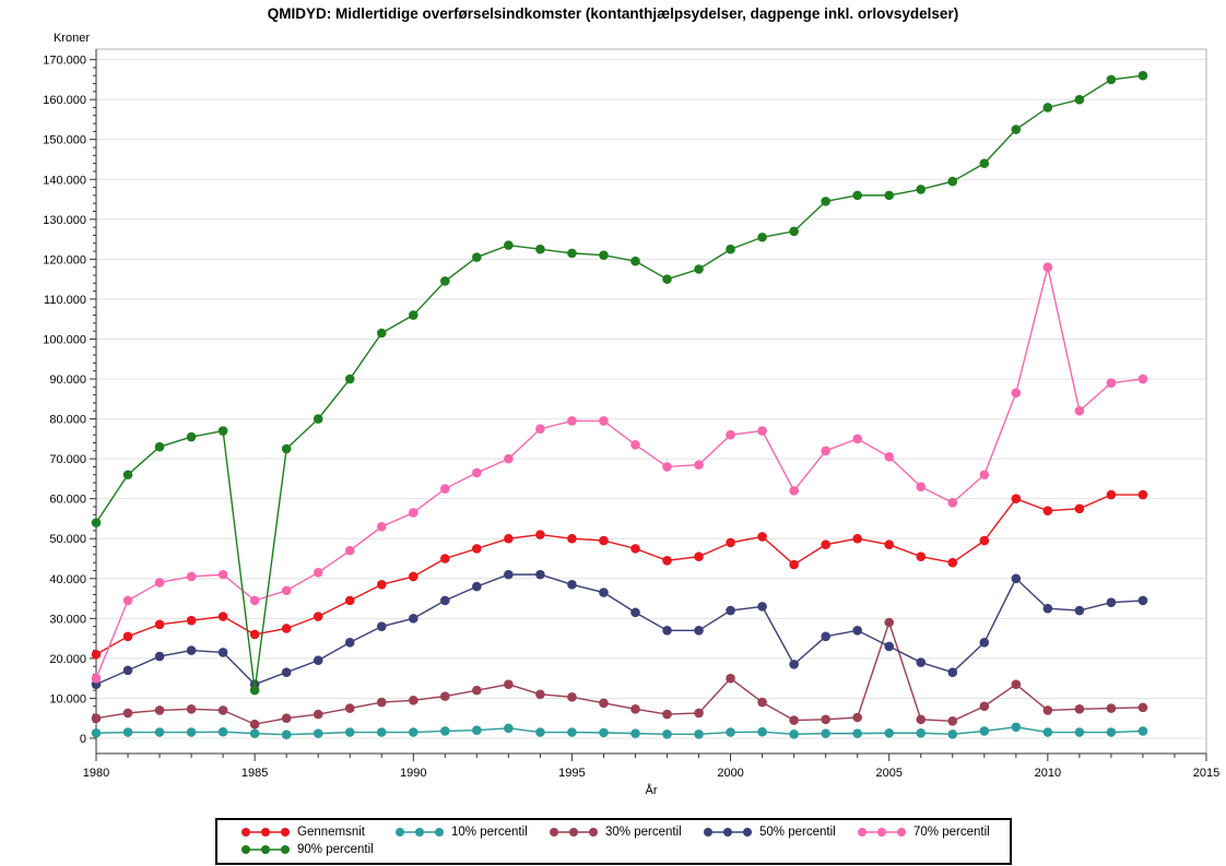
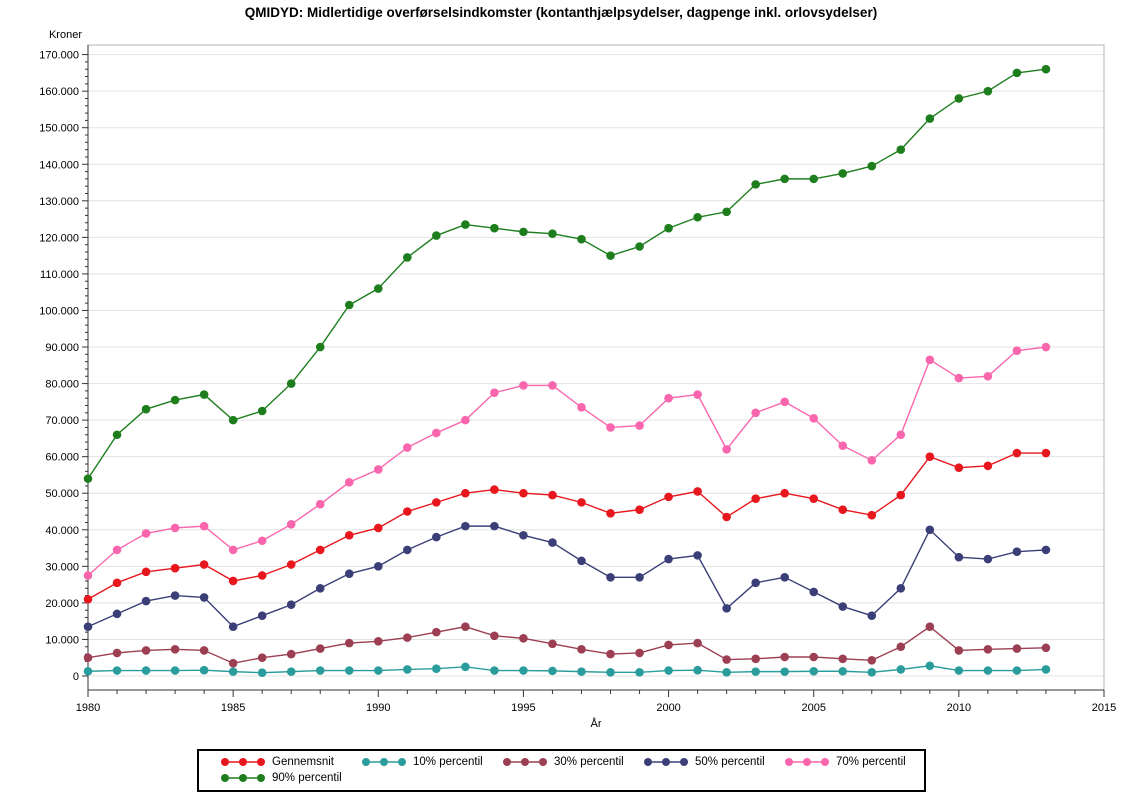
70% percentil/1980: 15000 -> 28000
90% percentil/1985: 12000 -> 70000
30% percentil/2000: 15000 -> 8000
30% percentil/2005: 29000 -> 5000
70% percentil/2010: 118000 -> 82000
